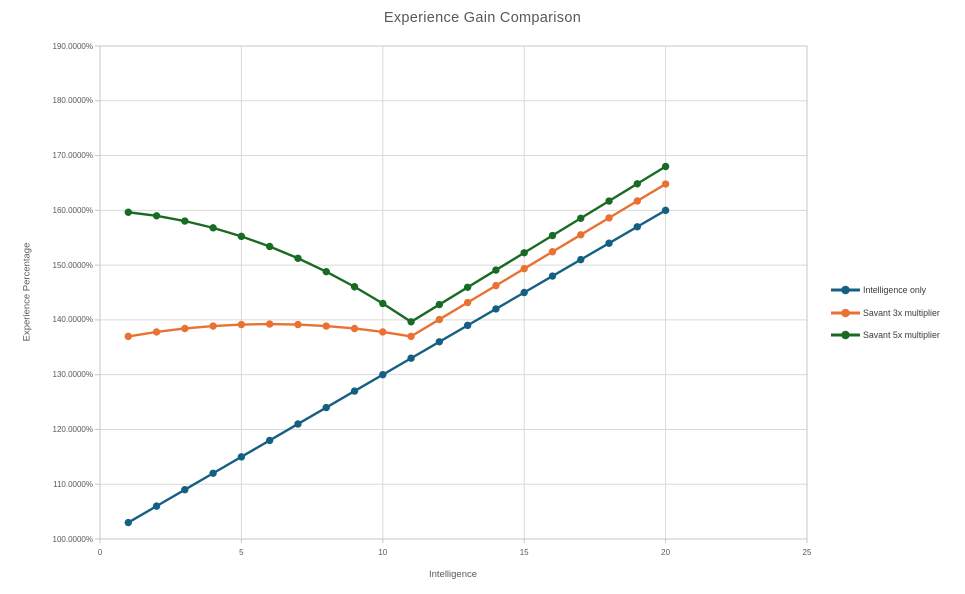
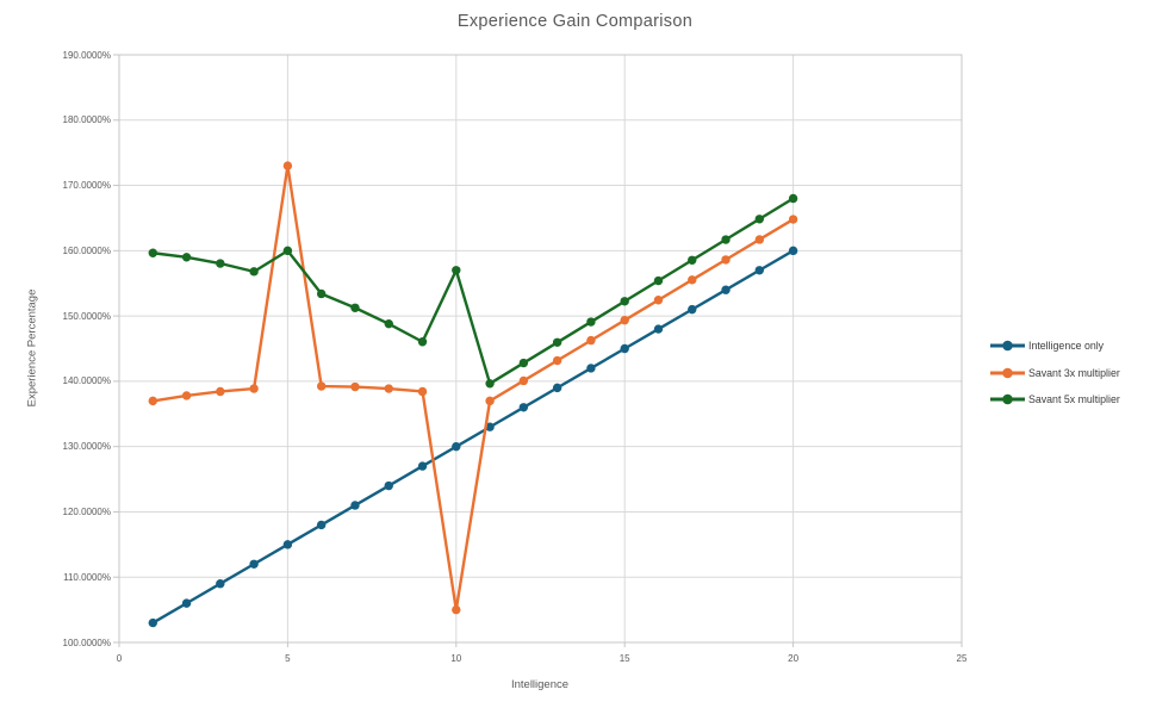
Savant 3x multiplier/5: 139% -> 173%
Savant 5x multiplier/5: 155% -> 160%
Savant 3x multiplier/10: 138% -> 105%
Savant 5x multiplier/10: 143% -> 157%
